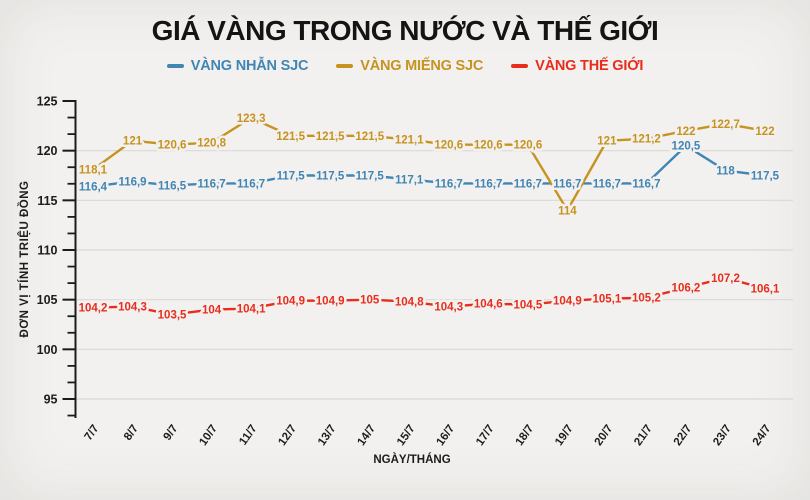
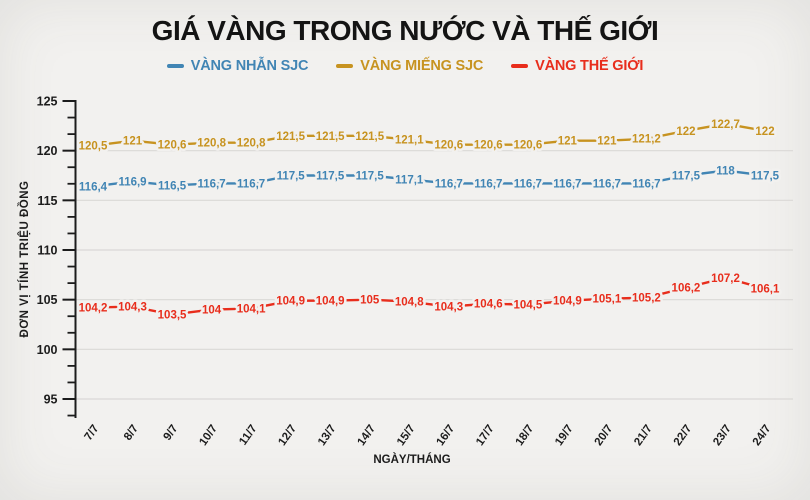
VÀNG MIẾNG SJC/7/7: 118,1 -> 120,5
VÀNG MIẾNG SJC/11/7: 123,3 -> 120,8
VÀNG MIẾNG SJC/19/7: 114 -> 121
VÀNG NHẪN SJC/22/7: 120,5 -> 117,5
